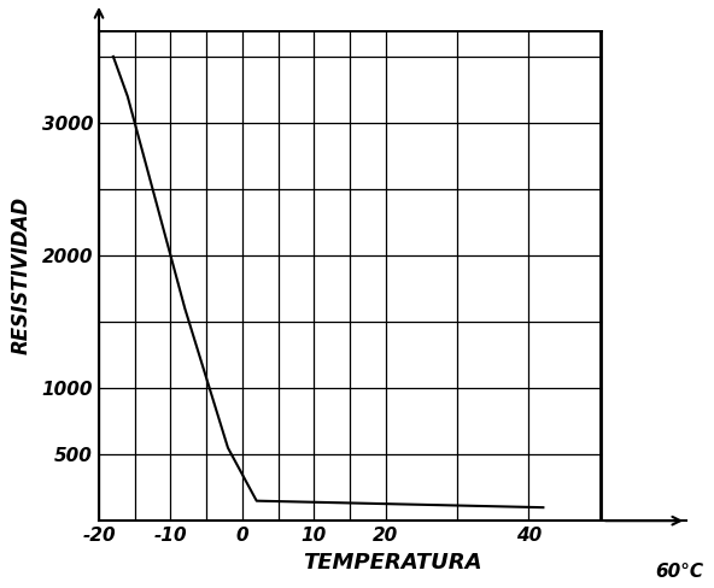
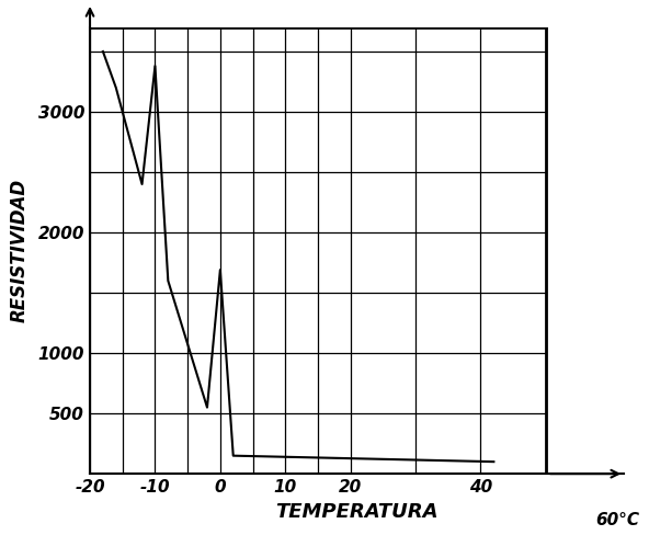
-10: 2000 -> 3380
0: 350 -> 1690
